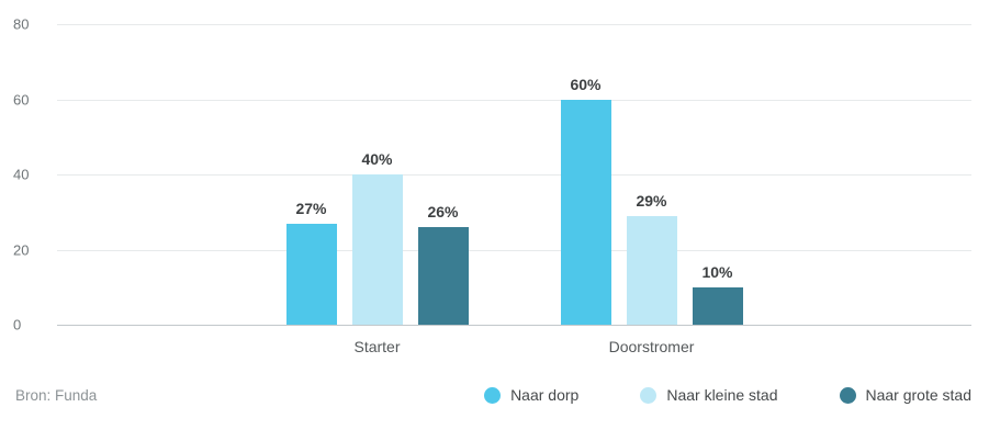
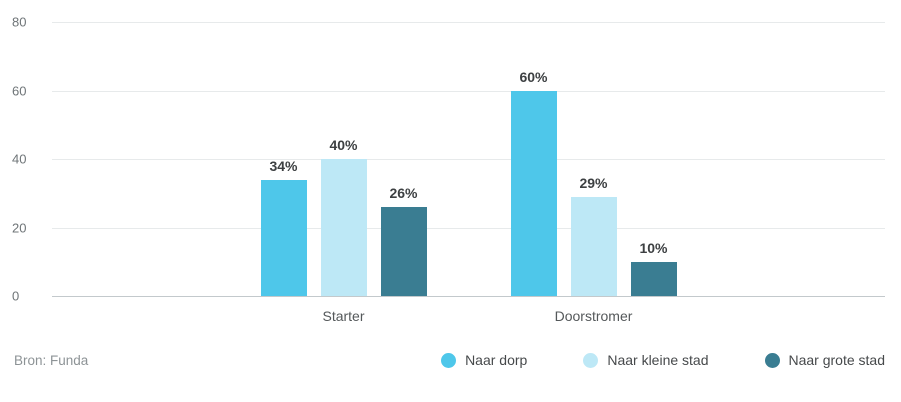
Naar dorp/Starter: 27% -> 34%
